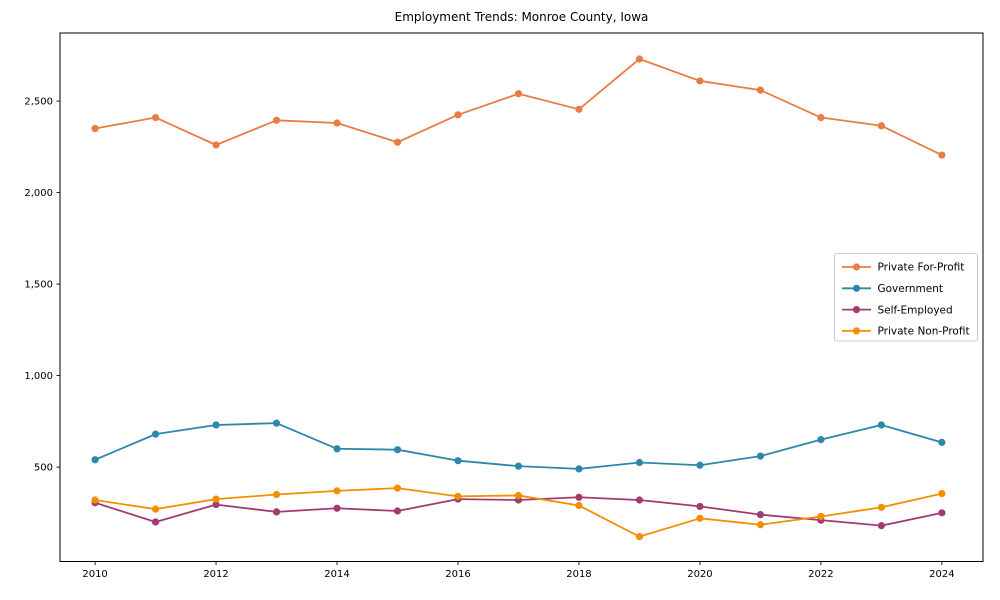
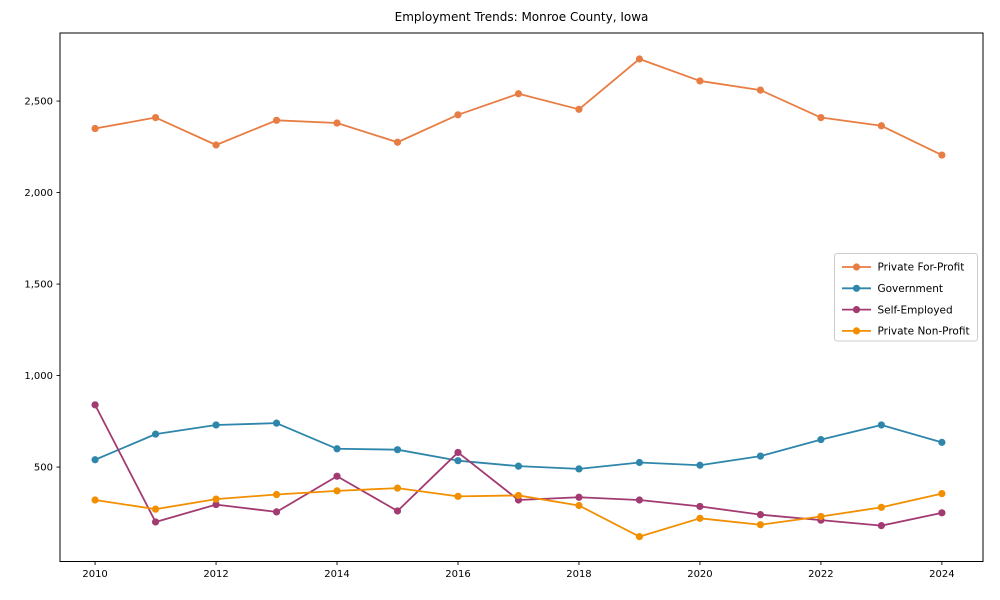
Self-Employed/2010: 300 -> 840
Self-Employed/2014: 280 -> 450
Self-Employed/2016: 320 -> 580
